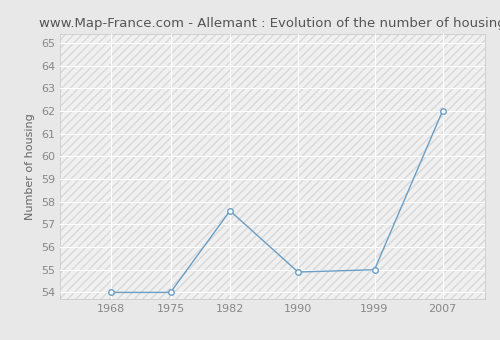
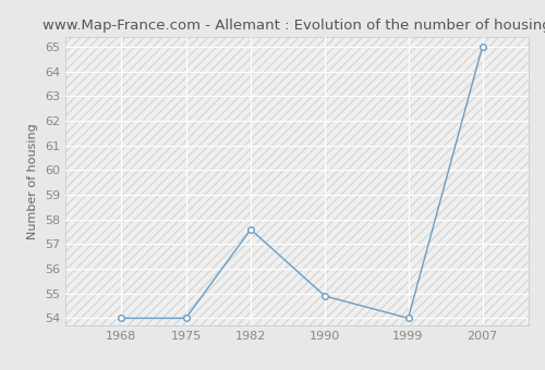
1999: 55.0 -> 54.0
2007: 62.0 -> 65.0
